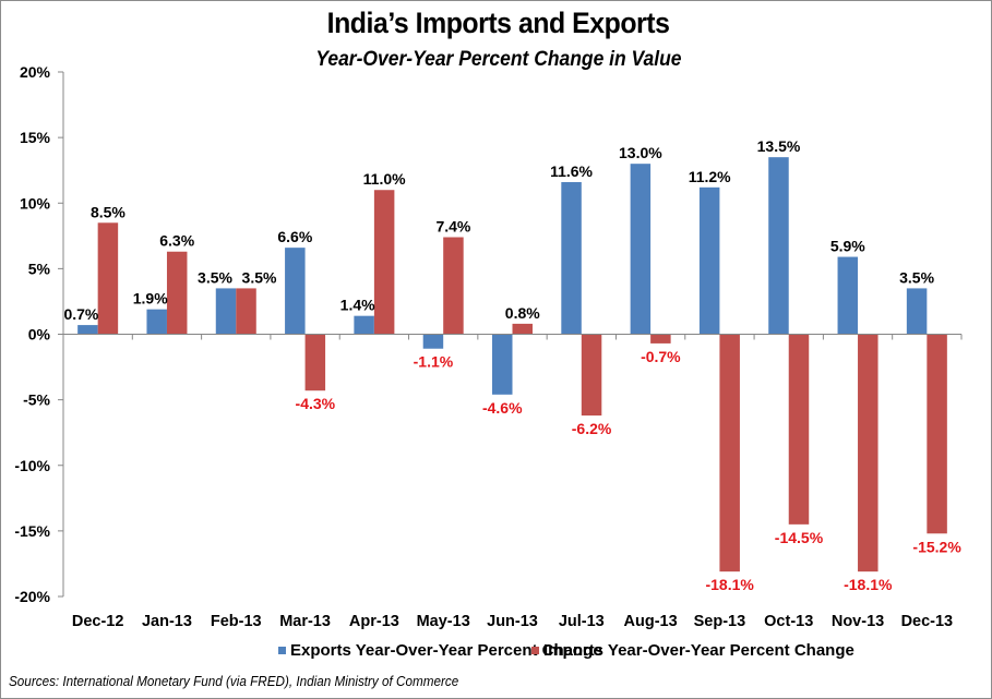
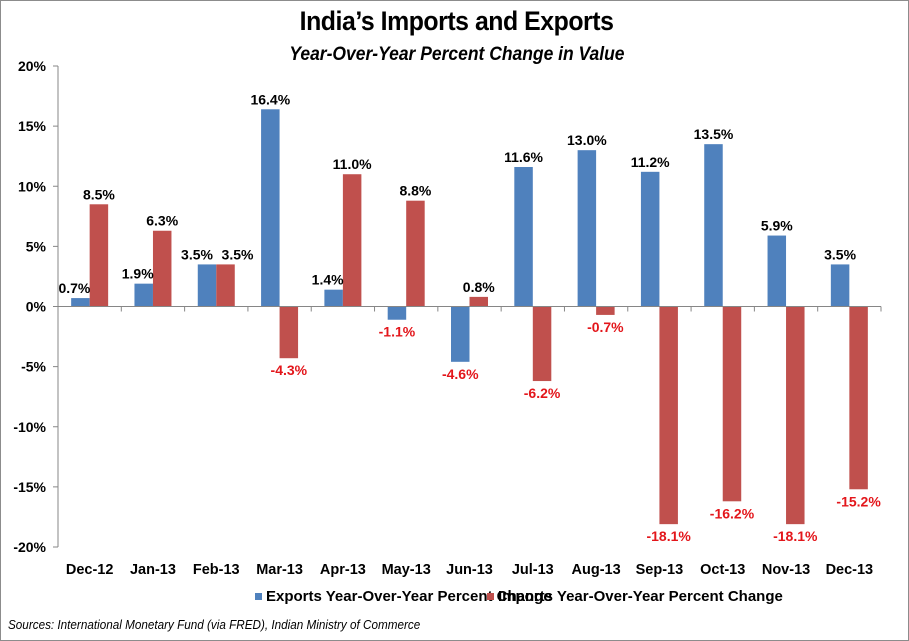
Exports Year-Over-Year Percent Change/Mar-13: 6.6% -> 16.4%
Imports Year-Over-Year Percent Change/May-13: 7.4% -> 8.8%
Imports Year-Over-Year Percent Change/Oct-13: -14.5% -> -16.2%
